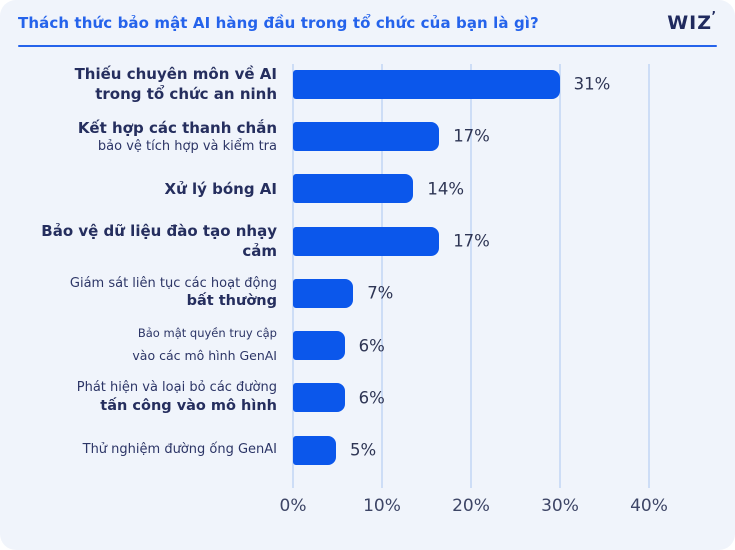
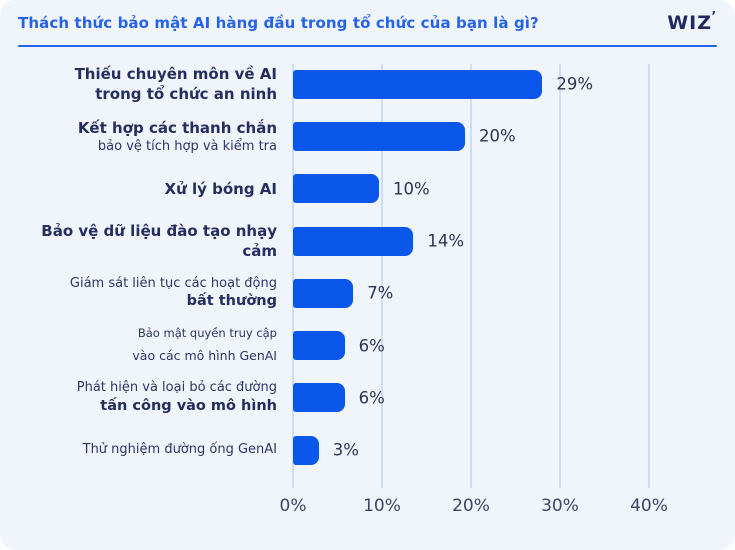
Thiếu chuyên môn về AI trong tổ chức an ninh: 31% -> 29%
Kết hợp các thanh chắn bảo vệ tích hợp và kiểm tra: 17% -> 20%
Xử lý bóng AI: 14% -> 10%
Bảo vệ dữ liệu đào tạo nhạy cảm: 17% -> 14%
Thử nghiệm đường ống GenAI: 5% -> 3%
